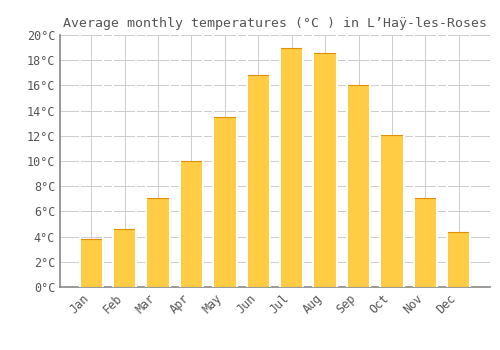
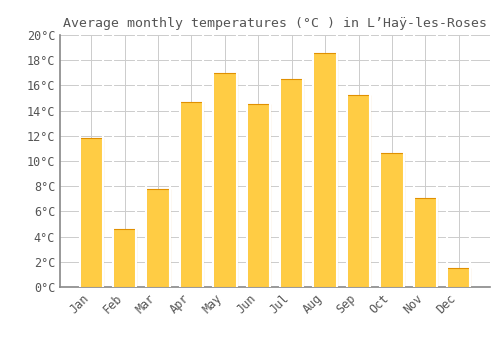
Jan: 3.8°C -> 11.8°C
Mar: 7.1°C -> 7.8°C
Apr: 10.0°C -> 14.7°C
May: 13.5°C -> 17.0°C
Jun: 16.8°C -> 14.5°C
Jul: 19.0°C -> 16.5°C
Sep: 16.0°C -> 15.2°C
Oct: 12.1°C -> 10.6°C
Dec: 4.4°C -> 1.5°C
